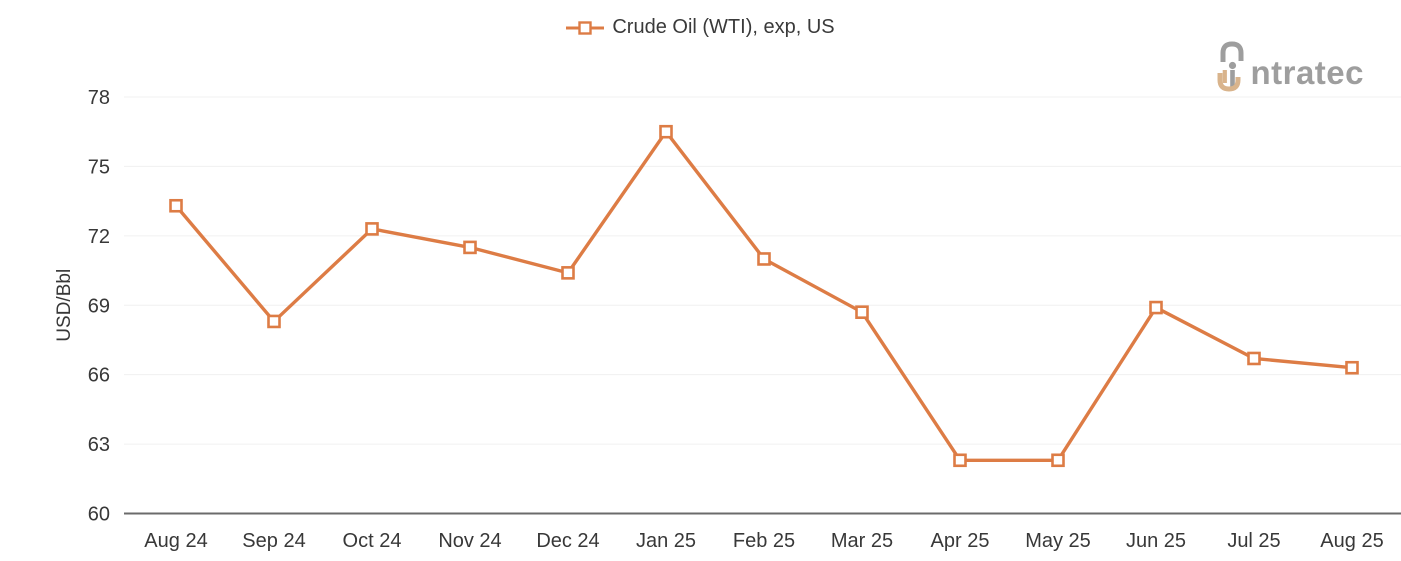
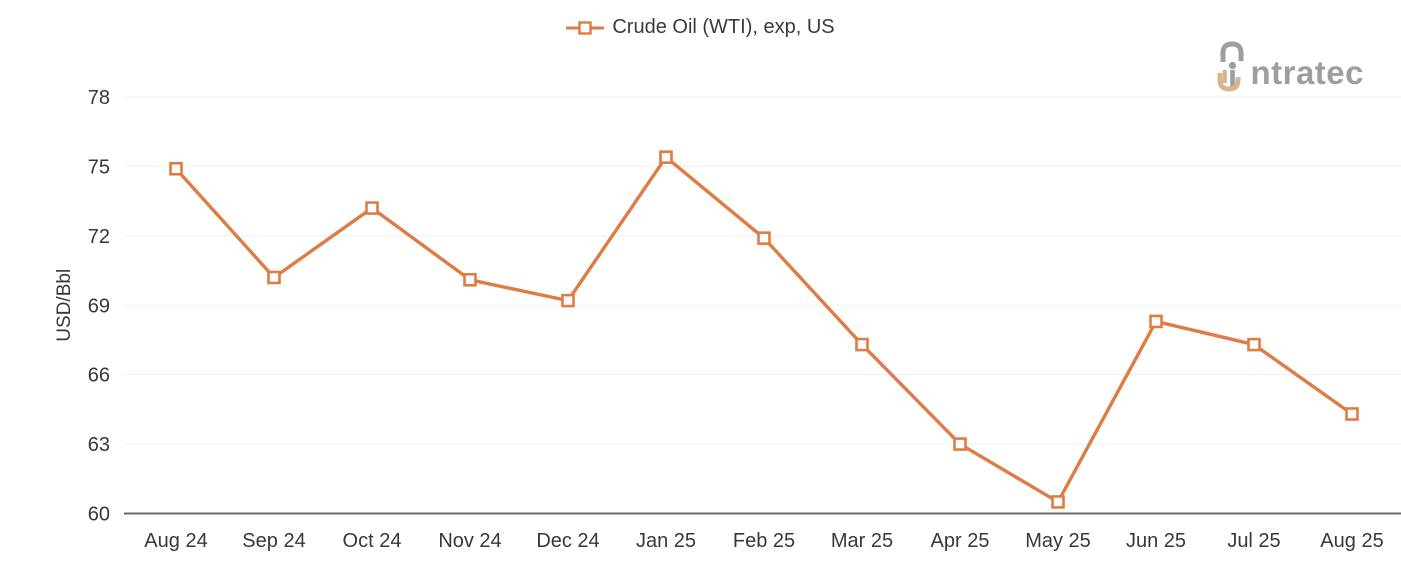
Aug 24: 73.3 -> 74.9
Sep 24: 68.3 -> 70.2
Oct 24: 72.3 -> 73.2
Nov 24: 71.5 -> 70.1
Dec 24: 70.4 -> 69.2
Jan 25: 76.5 -> 75.4
Feb 25: 71.0 -> 71.9
Mar 25: 68.7 -> 67.3
Apr 25: 62.3 -> 63.0
May 25: 62.3 -> 60.5
Jun 25: 68.9 -> 68.3
Jul 25: 66.7 -> 67.3
Aug 25: 66.3 -> 64.3
